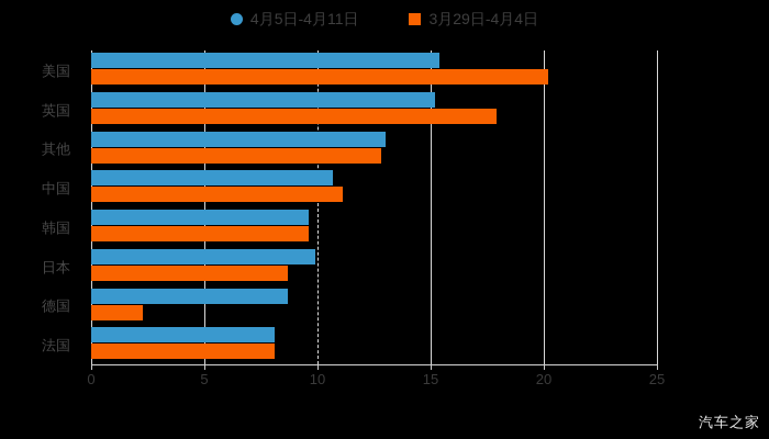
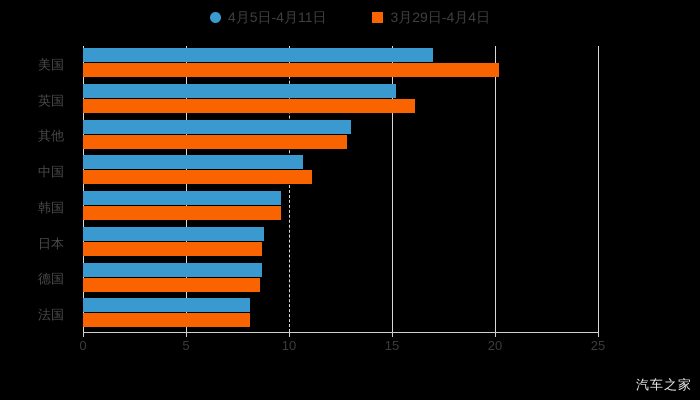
4月5日-4月11日/美国: 15.4 -> 17.0
3月29日-4月4日/英国: 17.9 -> 16.1
4月5日-4月11日/日本: 9.9 -> 8.8
3月29日-4月4日/德国: 2.3 -> 8.6
